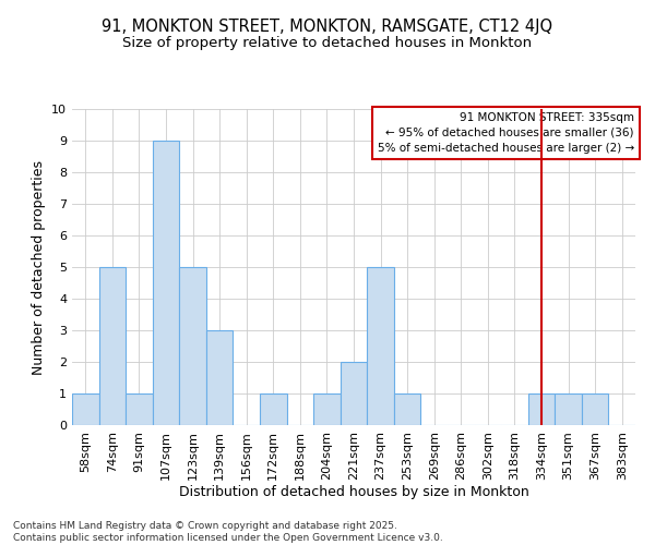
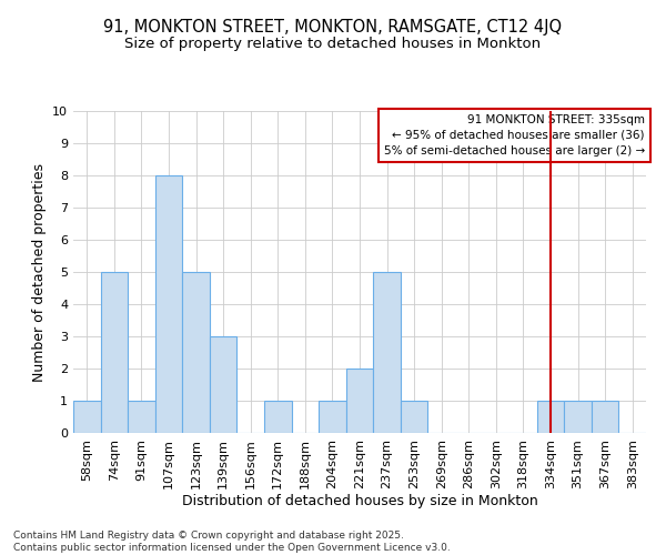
107sqm: 9 -> 8
